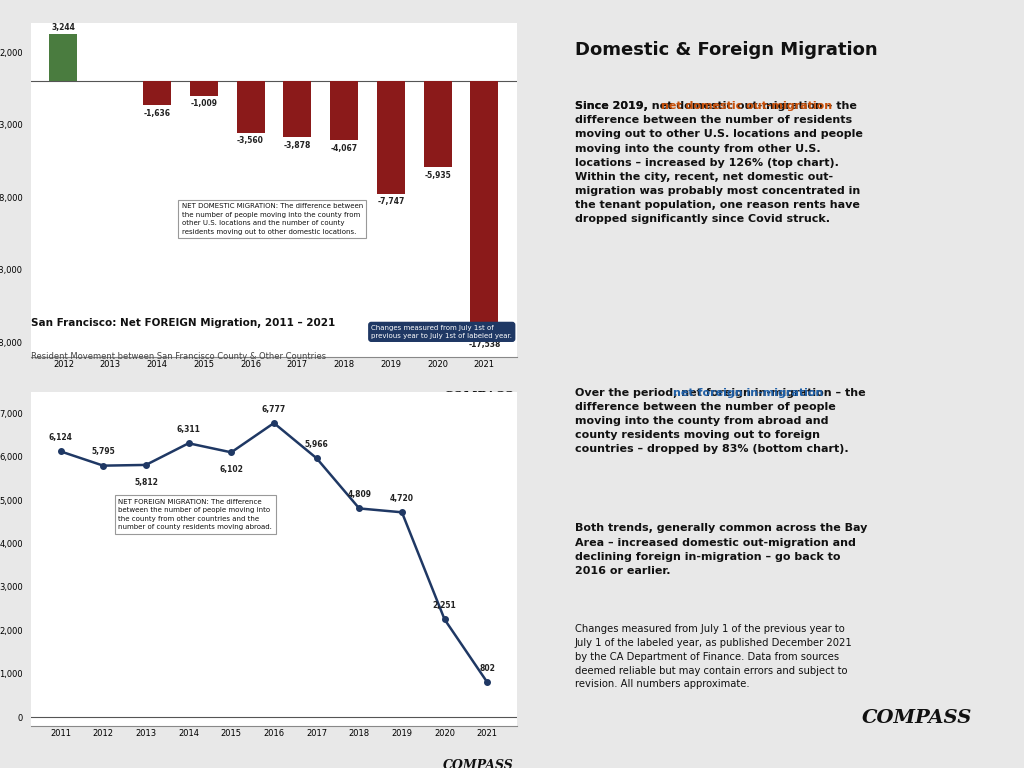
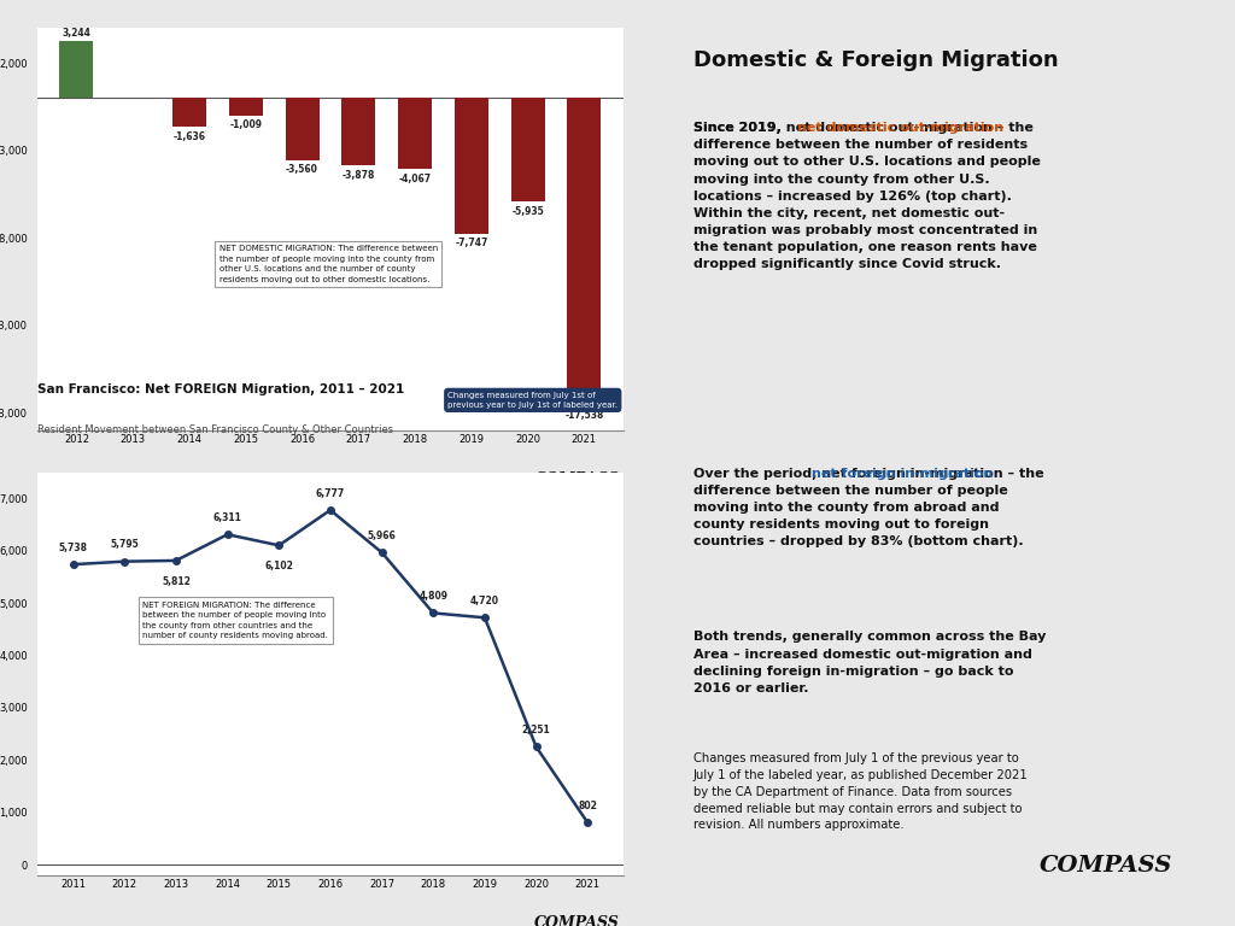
2011: 6,124 -> 5,738
